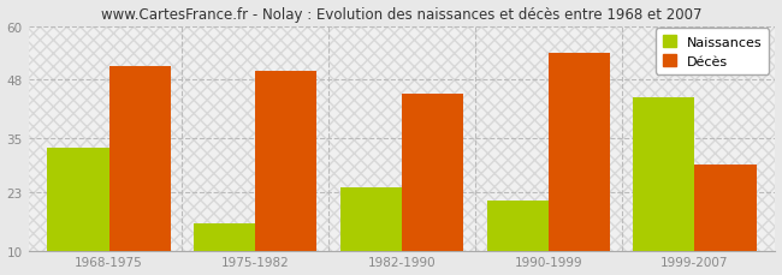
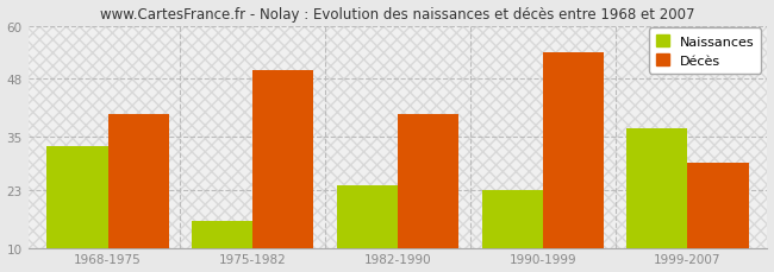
Décès/1968-1975: 51 -> 40
Décès/1982-1990: 45 -> 40
Naissances/1990-1999: 21 -> 23
Naissances/1999-2007: 44 -> 37
